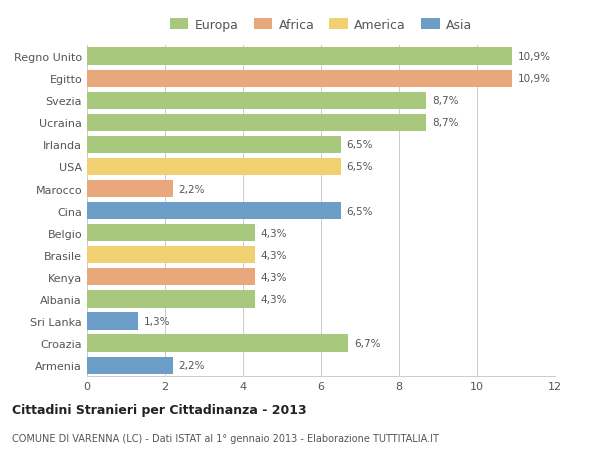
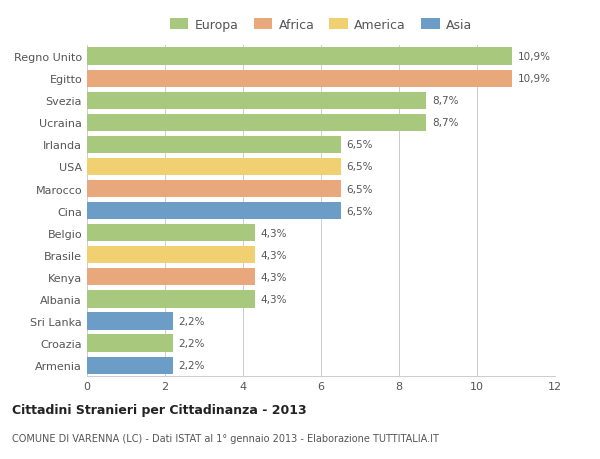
Marocco: 2,2% -> 6,5%
Sri Lanka: 1,3% -> 2,2%
Croazia: 6,7% -> 2,2%
